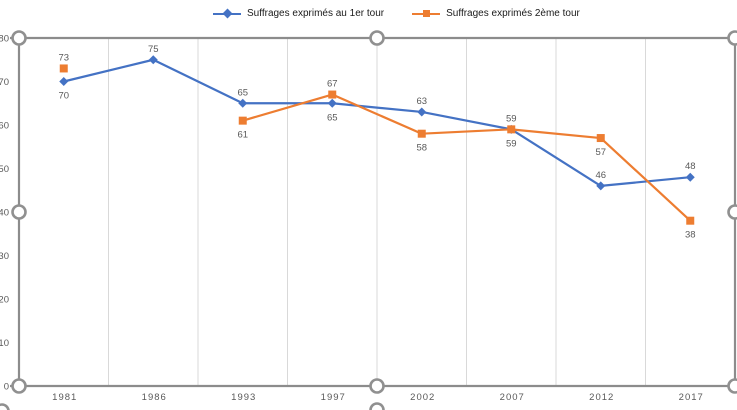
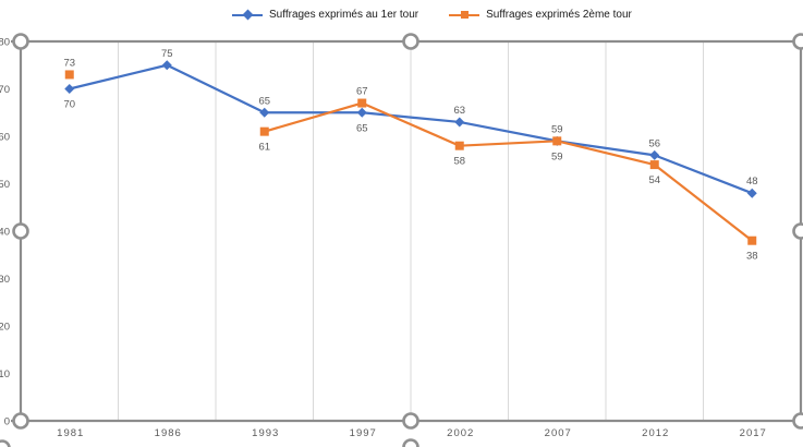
Suffrages exprimés au 1er tour/2012: 46 -> 56
Suffrages exprimés 2ème tour/2012: 57 -> 54
